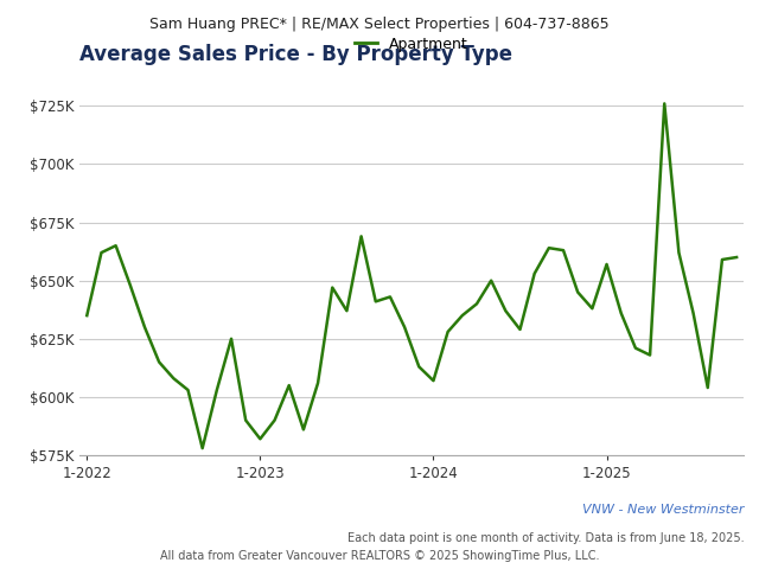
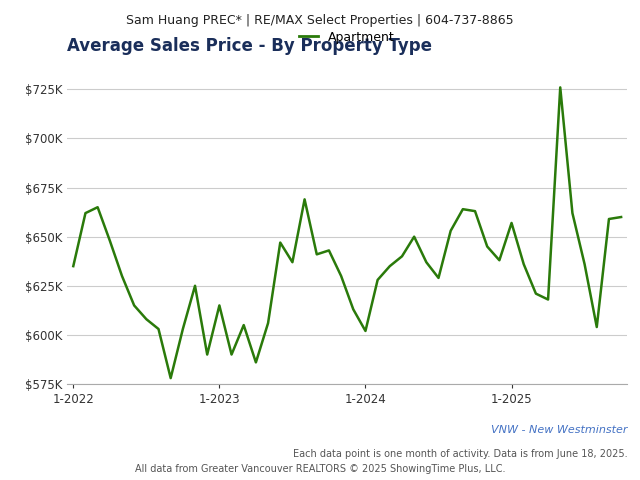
1-2023: $582K -> $615K
1-2024: $607K -> $602K
